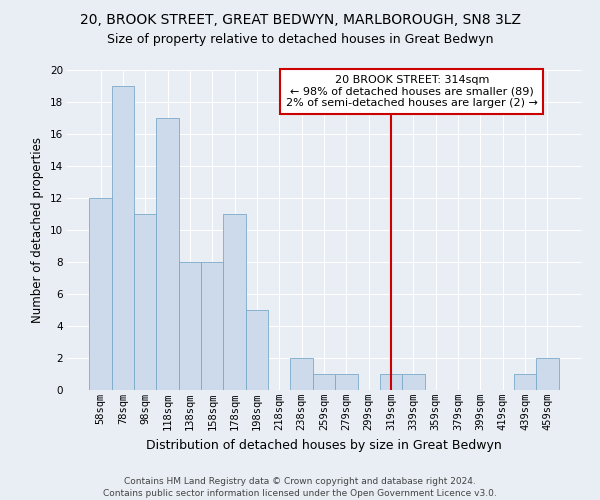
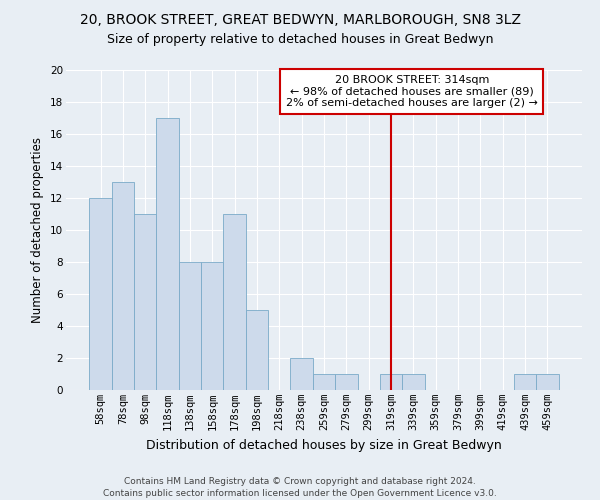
78sqm: 19 -> 13
459sqm: 2 -> 1
